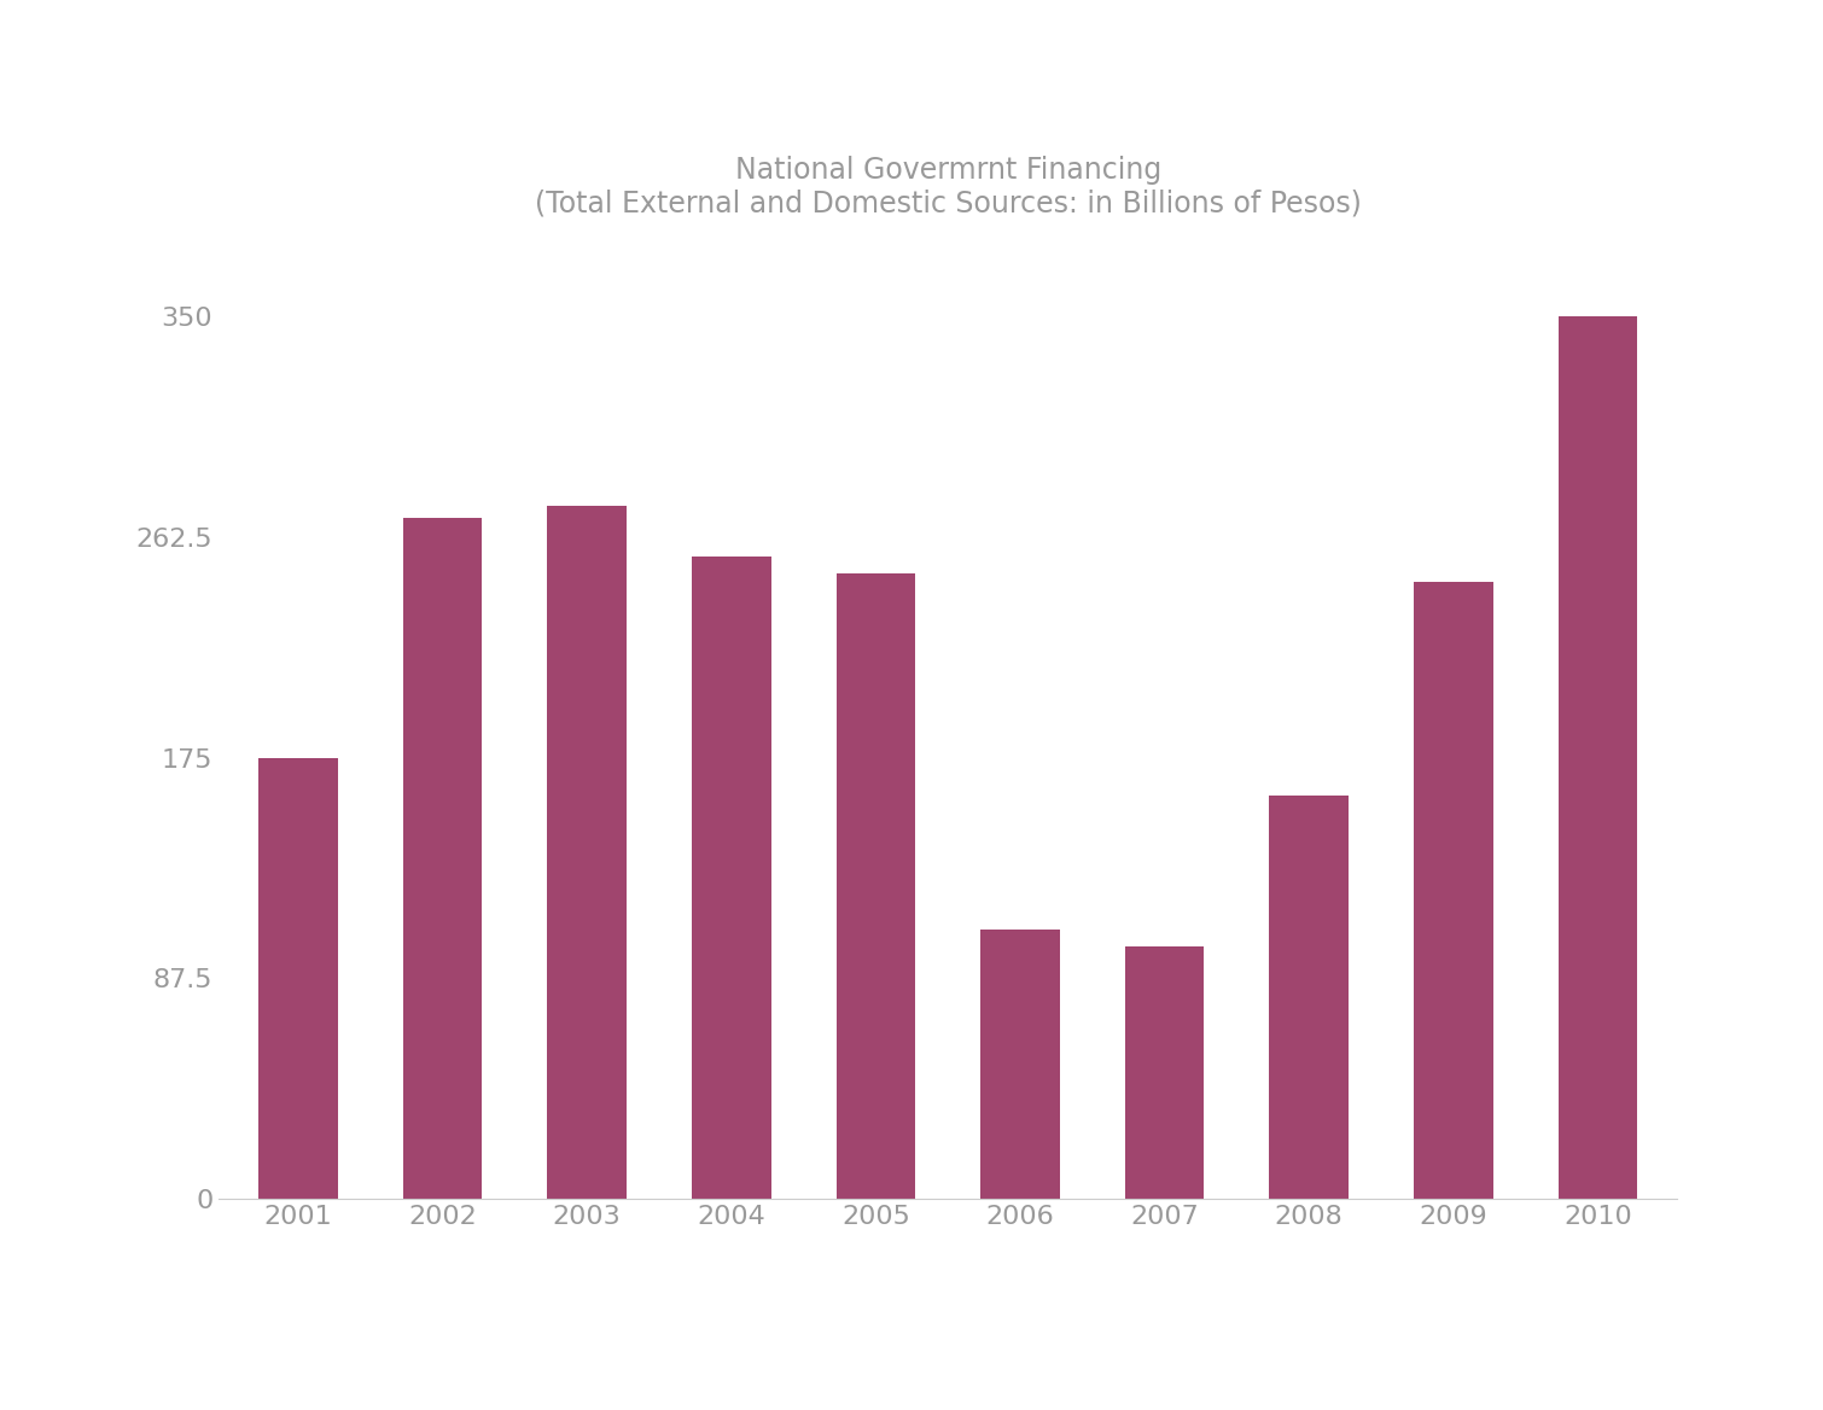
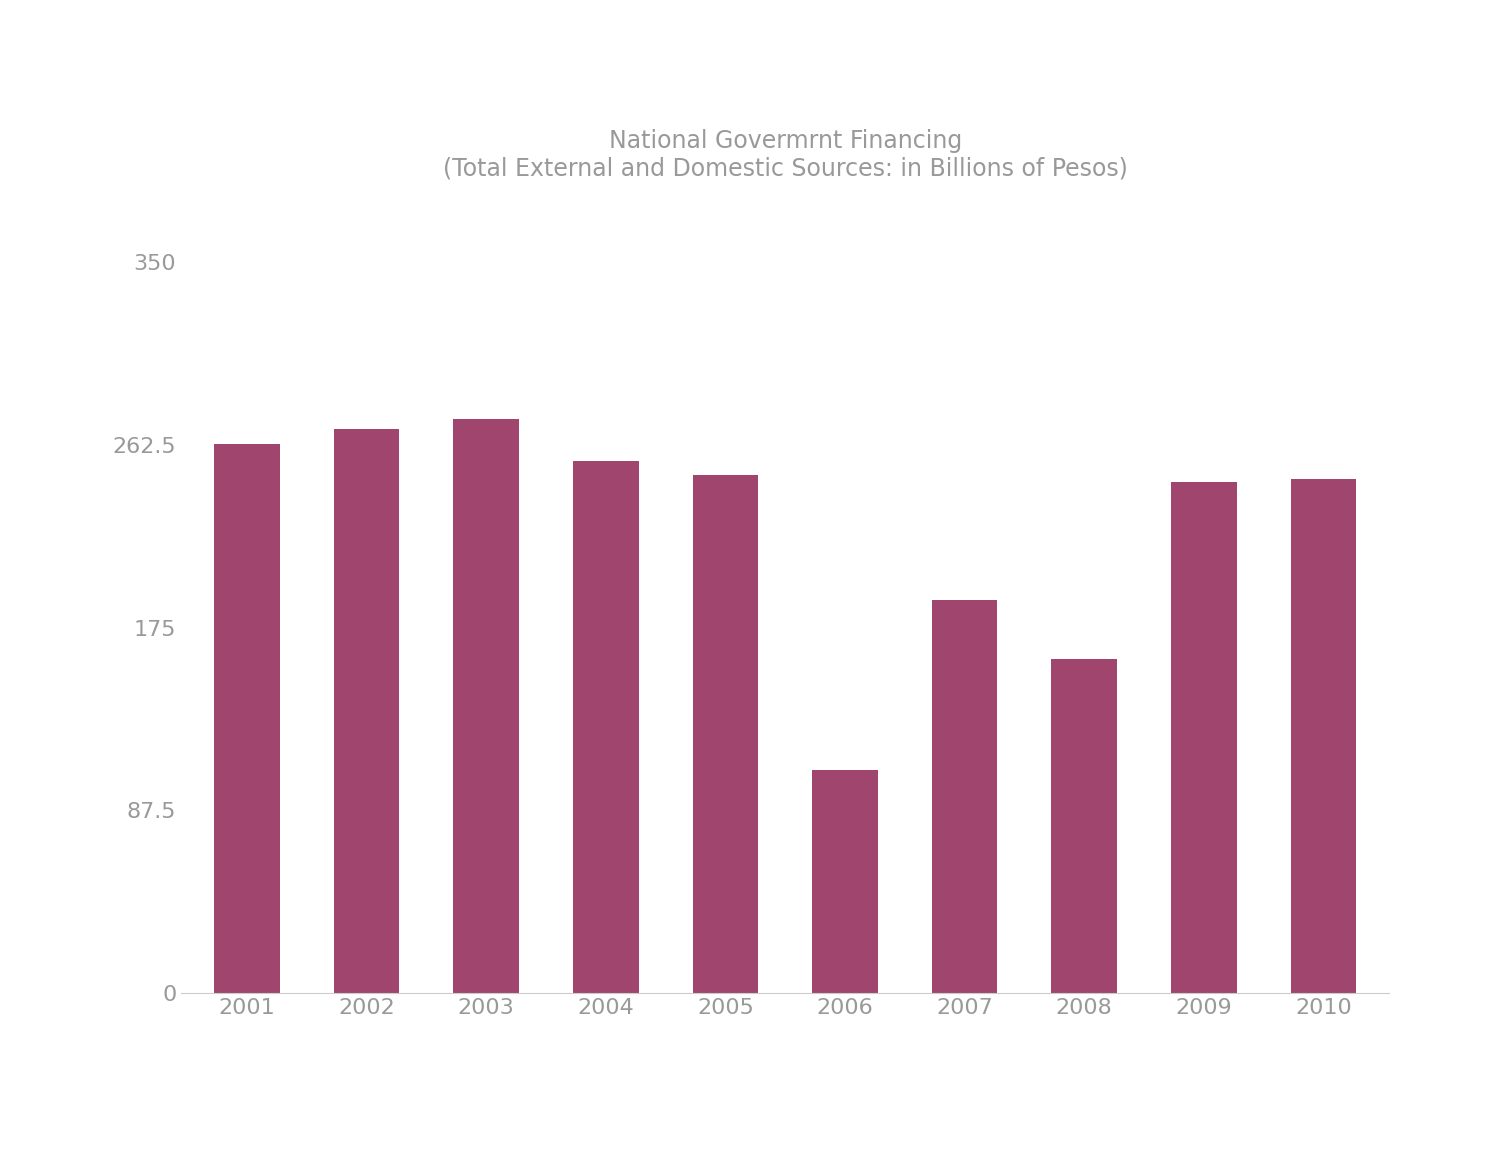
2001: 175 -> 263
2007: 100 -> 188
2010: 350 -> 246
